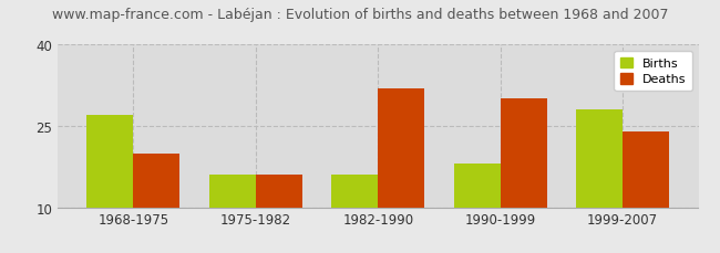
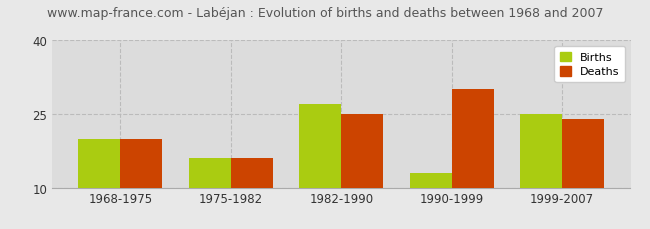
Births/1968-1975: 27 -> 20
Births/1982-1990: 16 -> 27
Deaths/1982-1990: 32 -> 25
Births/1990-1999: 18 -> 13
Births/1999-2007: 28 -> 25
